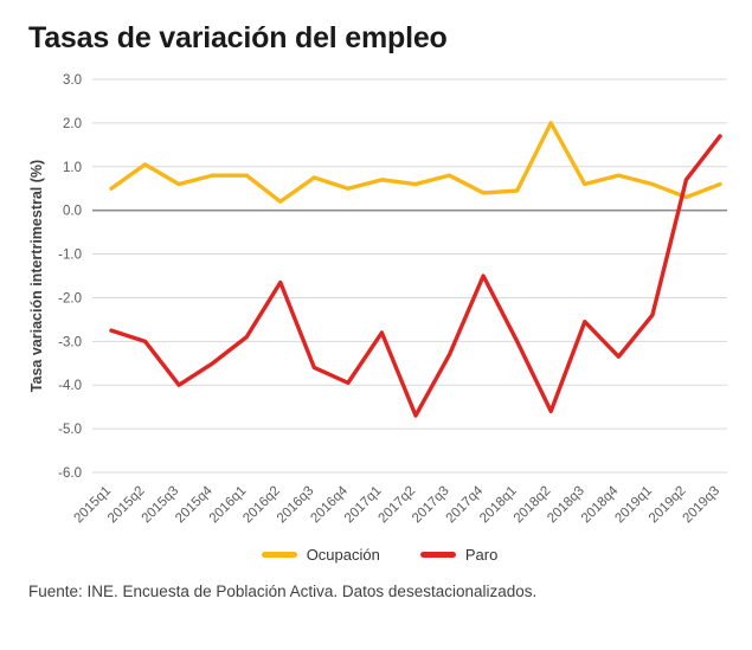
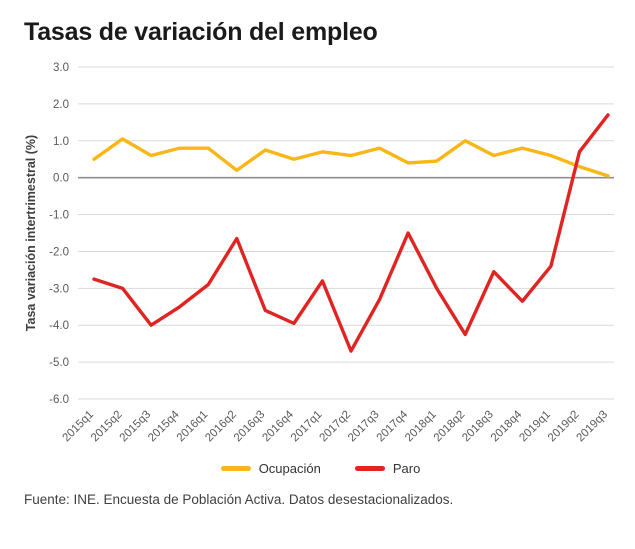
Ocupación/2018q2: 2.0 -> 1.0
Paro/2018q2: -4.6 -> -4.2
Ocupación/2019q3: 0.6 -> 0.1
